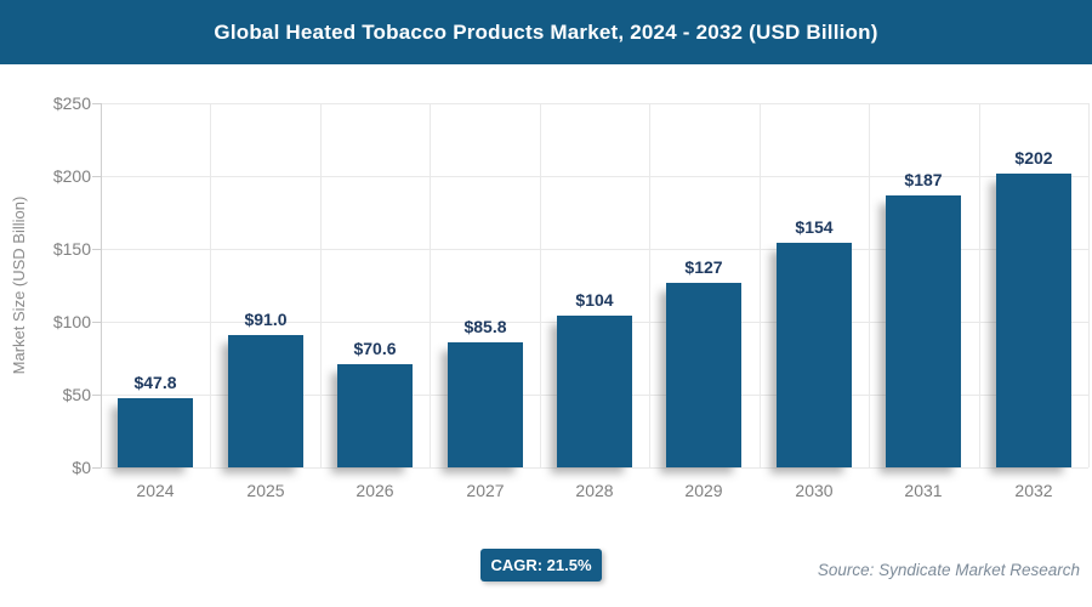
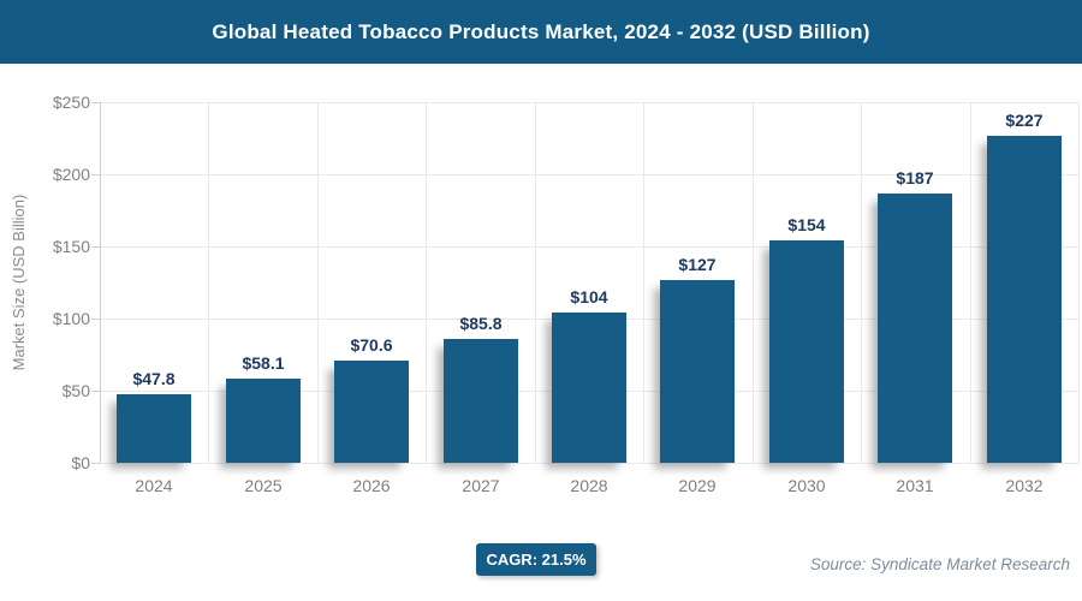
2025: $91.0 -> $58.1
2032: $202 -> $227
